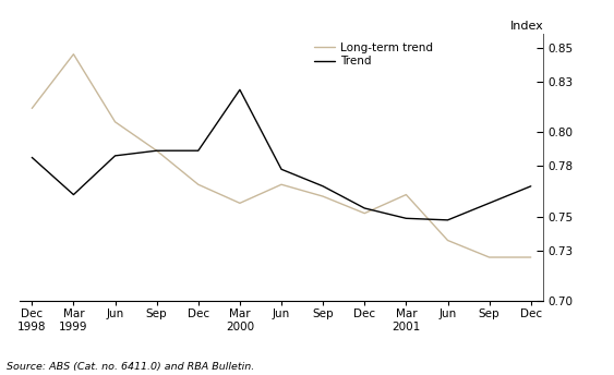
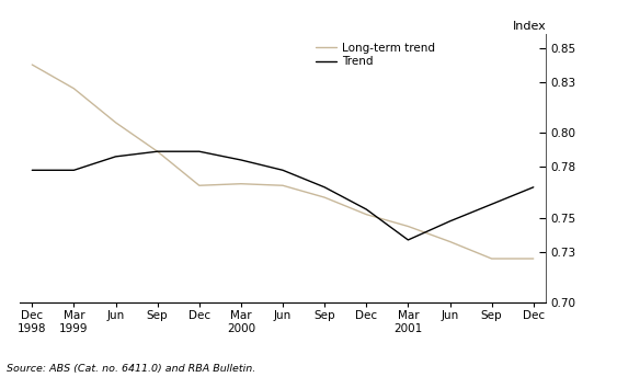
Trend/Dec 1998: 0.785 -> 0.778
Long-term trend/Dec 1998: 0.814 -> 0.840
Trend/Mar 1999: 0.763 -> 0.778
Long-term trend/Mar 1999: 0.846 -> 0.826
Trend/Mar 2000: 0.825 -> 0.784
Long-term trend/Mar 2000: 0.758 -> 0.770
Trend/Mar 2001: 0.749 -> 0.737
Long-term trend/Mar 2001: 0.763 -> 0.745
